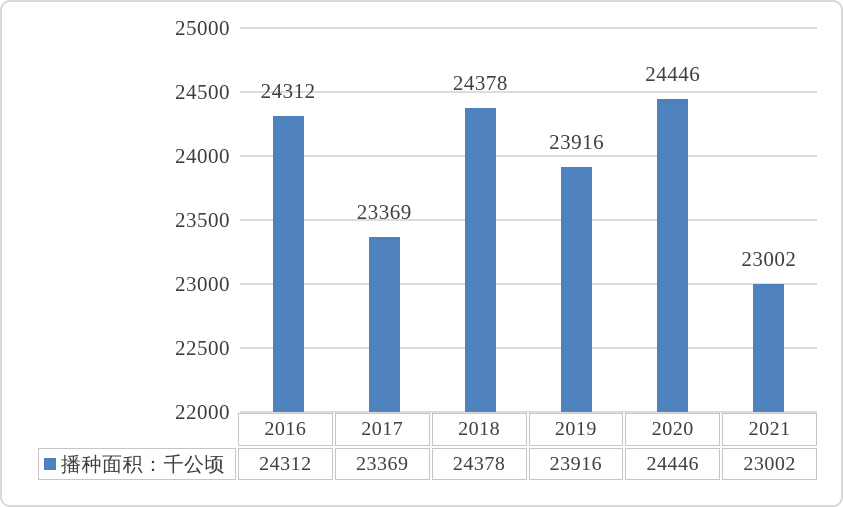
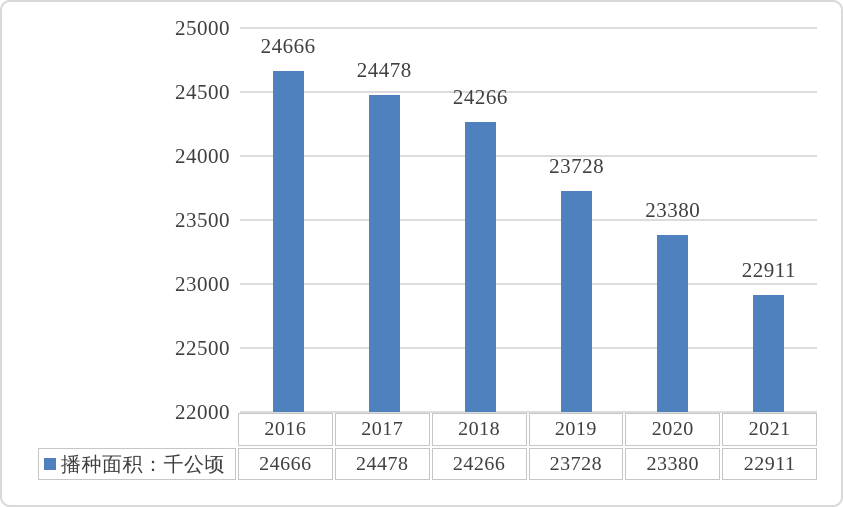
2016: 24312 -> 24666
2017: 23369 -> 24478
2018: 24378 -> 24266
2019: 23916 -> 23728
2020: 24446 -> 23380
2021: 23002 -> 22911
